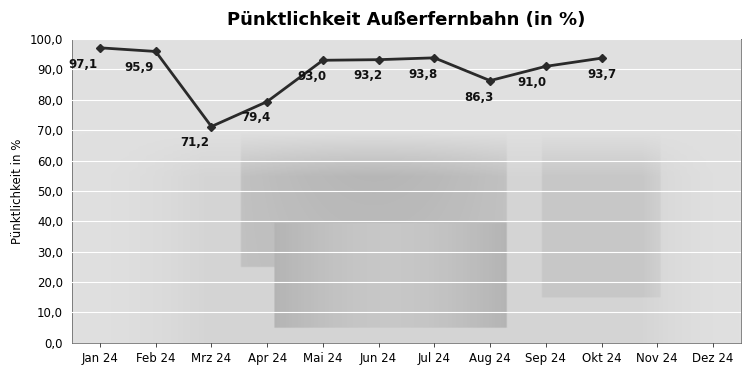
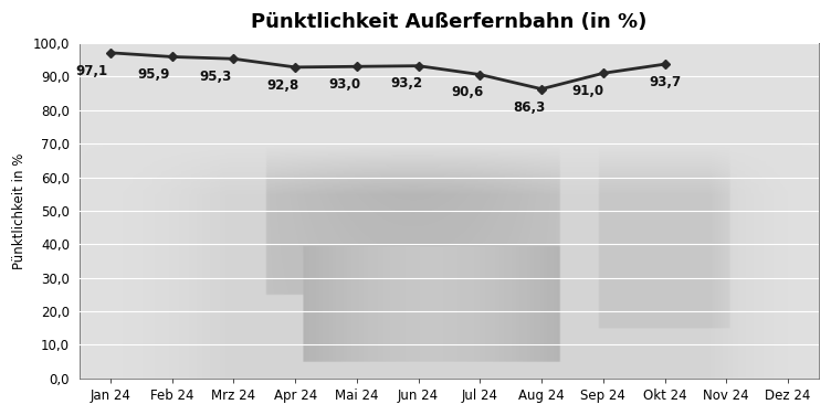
Mrz 24: 71,2 -> 95,3
Apr 24: 79,4 -> 92,8
Jul 24: 93,8 -> 90,6
